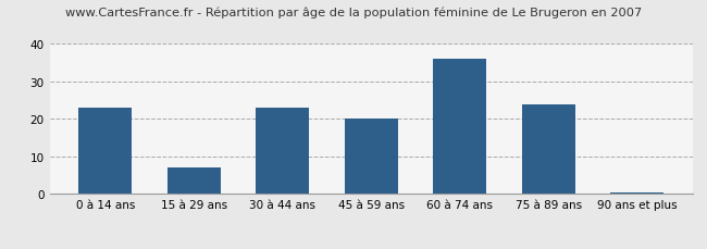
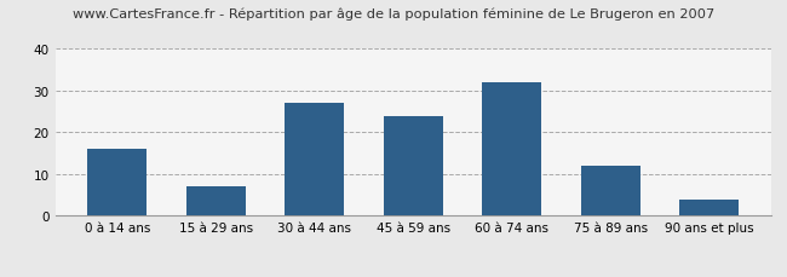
0 à 14 ans: 23.0 -> 16.0
30 à 44 ans: 23.0 -> 27.0
45 à 59 ans: 20.0 -> 24.0
60 à 74 ans: 36.0 -> 32.0
75 à 89 ans: 24.0 -> 12.0
90 ans et plus: 0.5 -> 4.0
